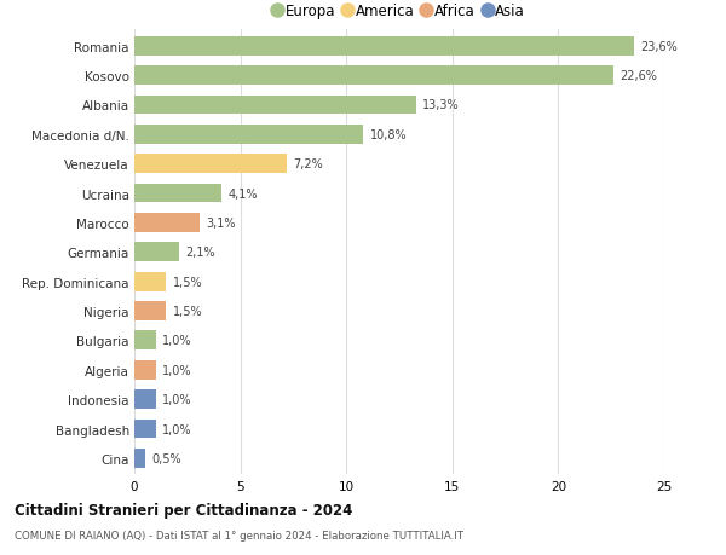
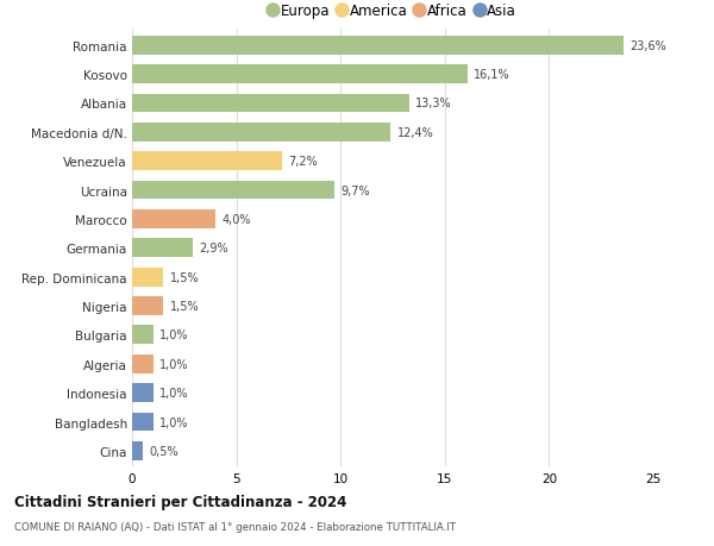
Kosovo: 22,6% -> 16,1%
Macedonia d/N.: 10,8% -> 12,4%
Ucraina: 4,1% -> 9,7%
Marocco: 3,1% -> 4,0%
Germania: 2,1% -> 2,9%
